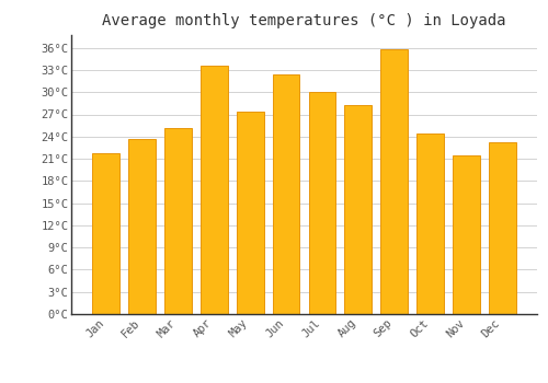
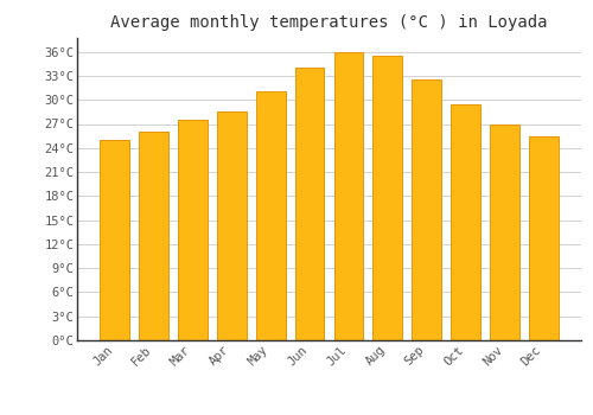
Jan: 21.8°C -> 25.0°C
Feb: 23.6°C -> 26.0°C
Mar: 25.2°C -> 27.5°C
Apr: 33.6°C -> 28.5°C
May: 27.4°C -> 31.0°C
Jun: 32.4°C -> 34.0°C
Jul: 30.0°C -> 36.0°C
Aug: 28.2°C -> 35.5°C
Sep: 35.8°C -> 32.5°C
Oct: 24.4°C -> 29.5°C
Nov: 21.4°C -> 27.0°C
Dec: 23.2°C -> 25.5°C
